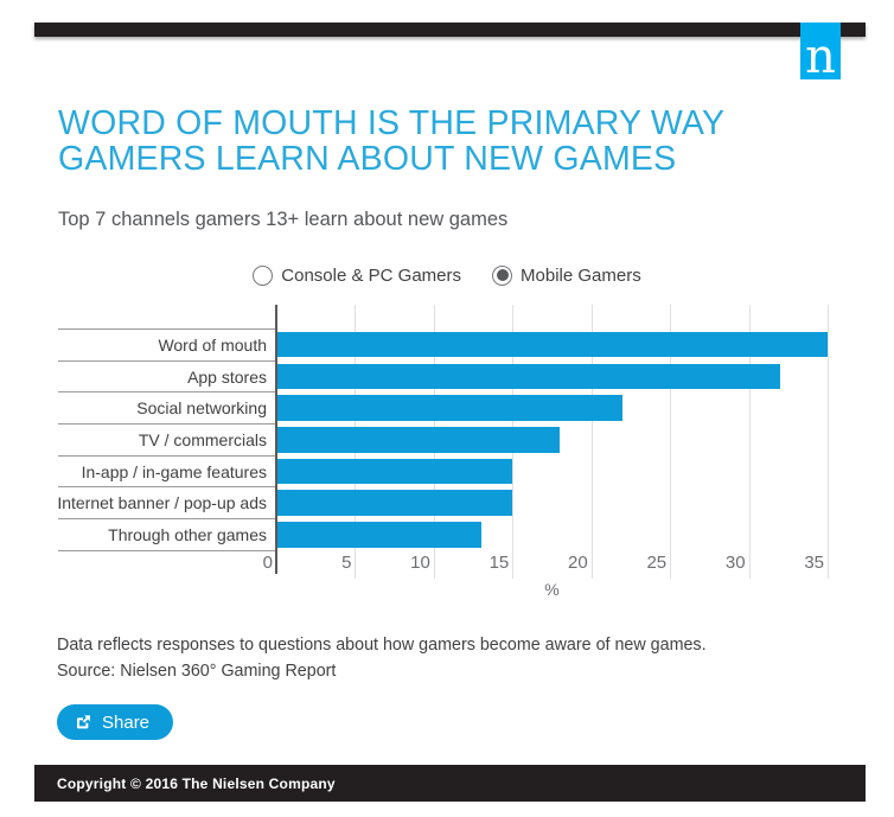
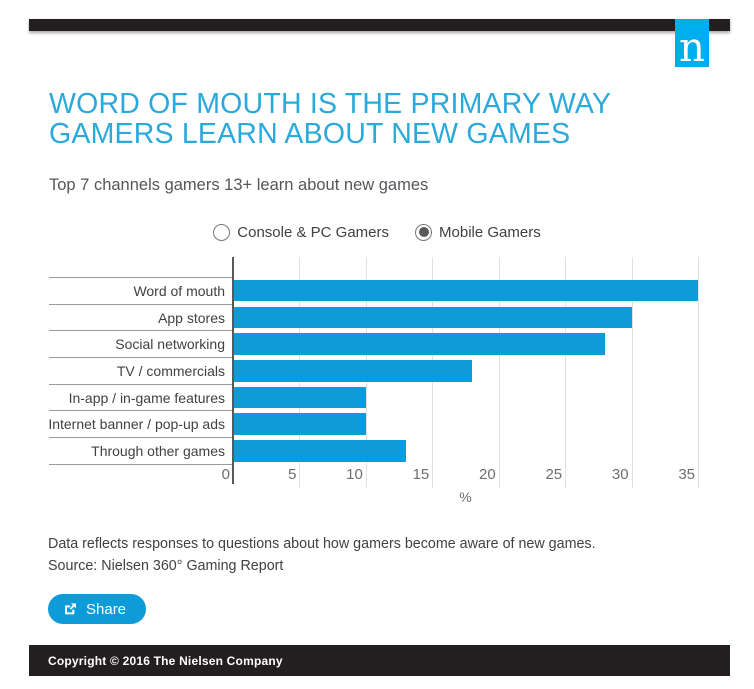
App stores: 32 -> 30
Social networking: 22 -> 28
In-app / in-game features: 15 -> 10
Internet banner / pop-up ads: 15 -> 10
